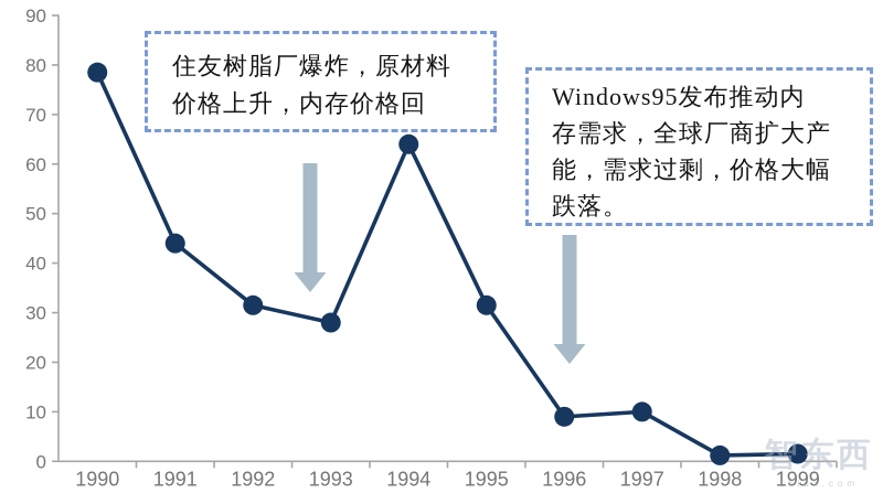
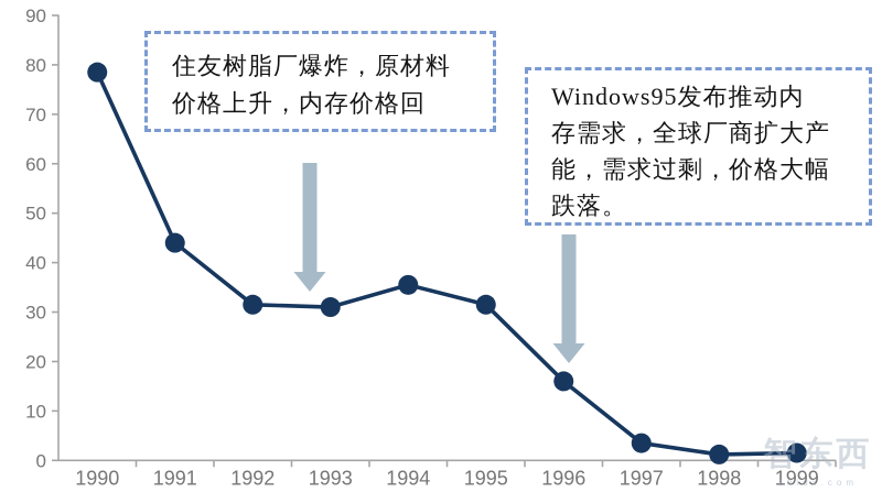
1993: 28 -> 31
1994: 64 -> 36
1996: 9 -> 16
1997: 10 -> 4
